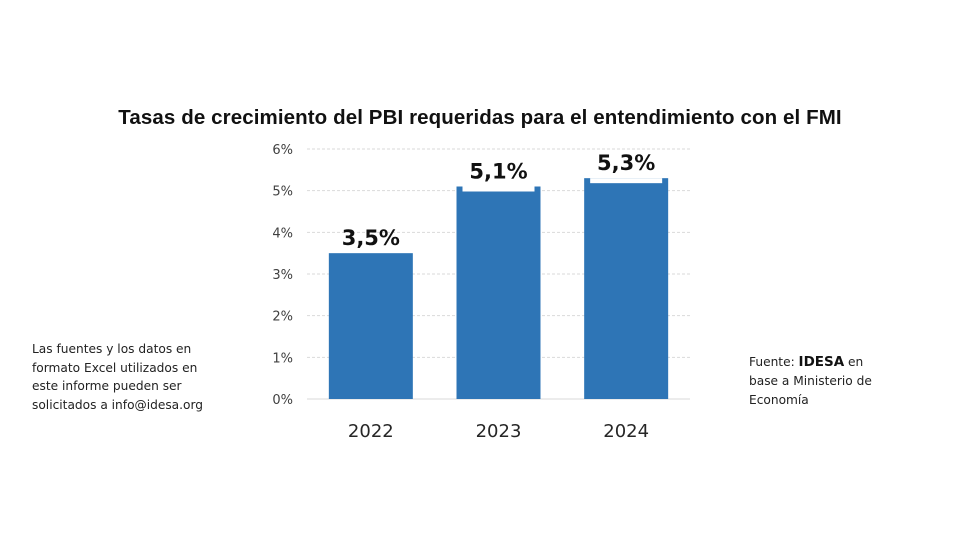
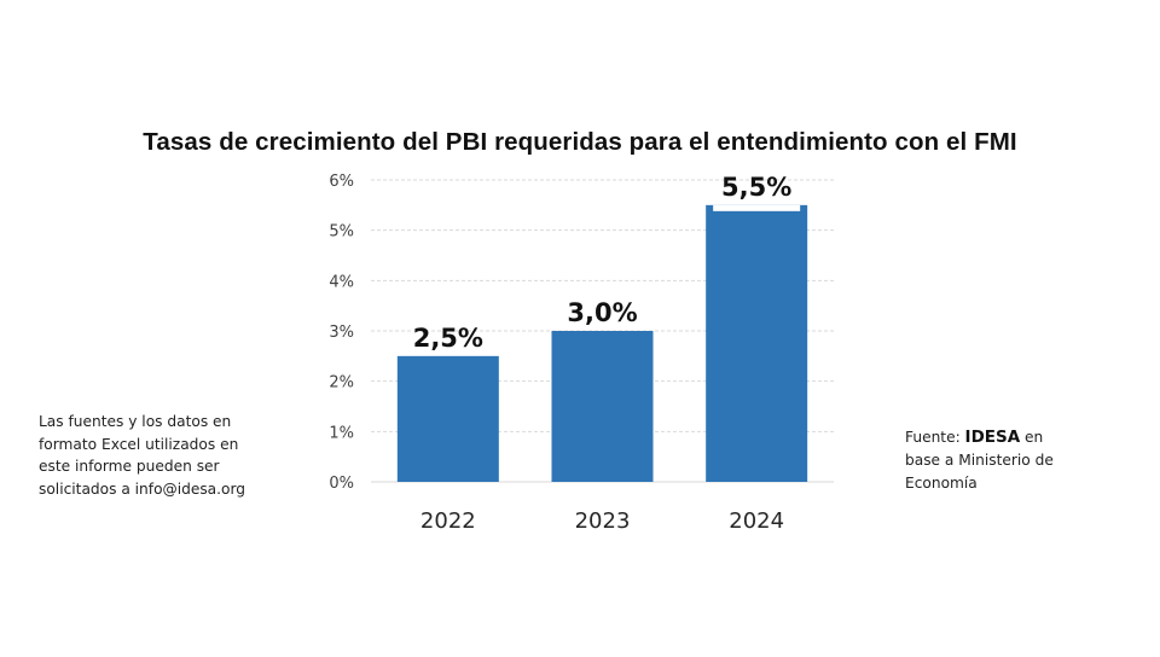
2022: 3,5% -> 2,5%
2023: 5,1% -> 3,0%
2024: 5,3% -> 5,5%
